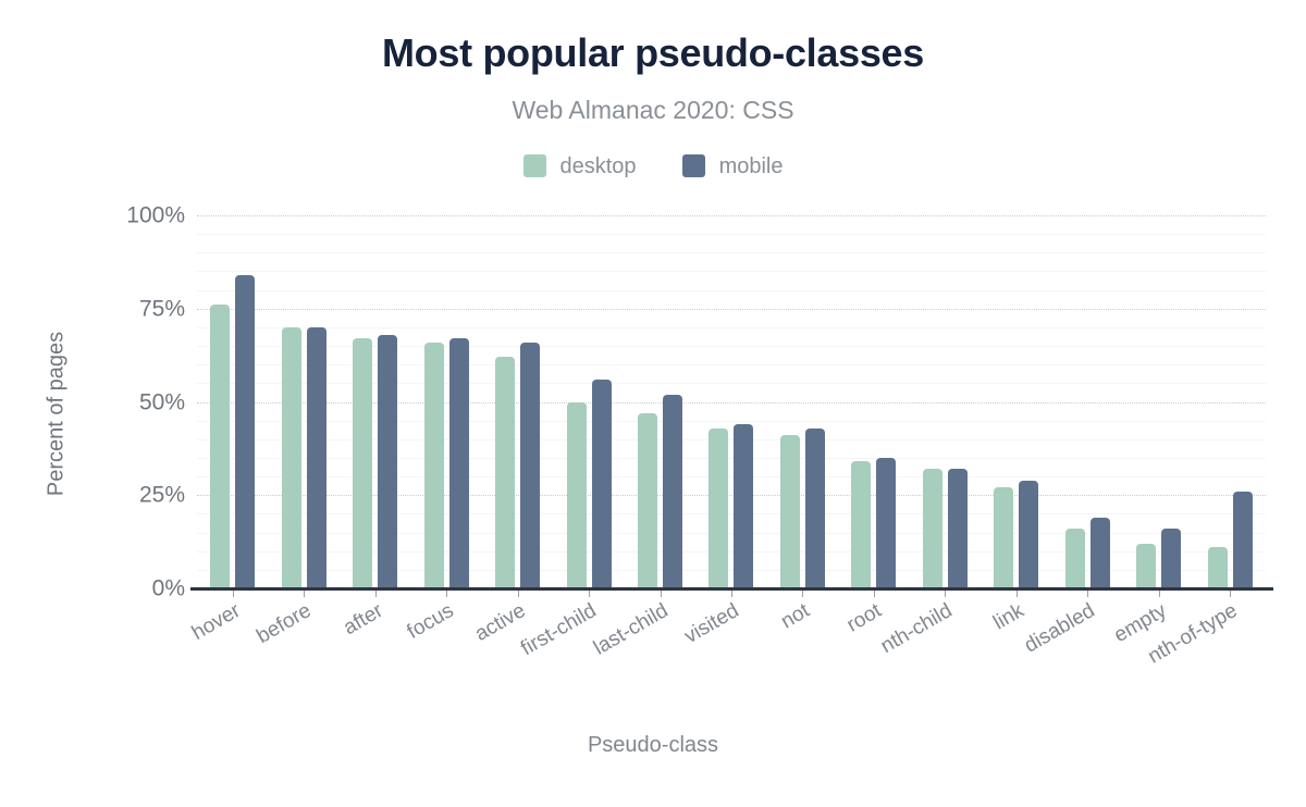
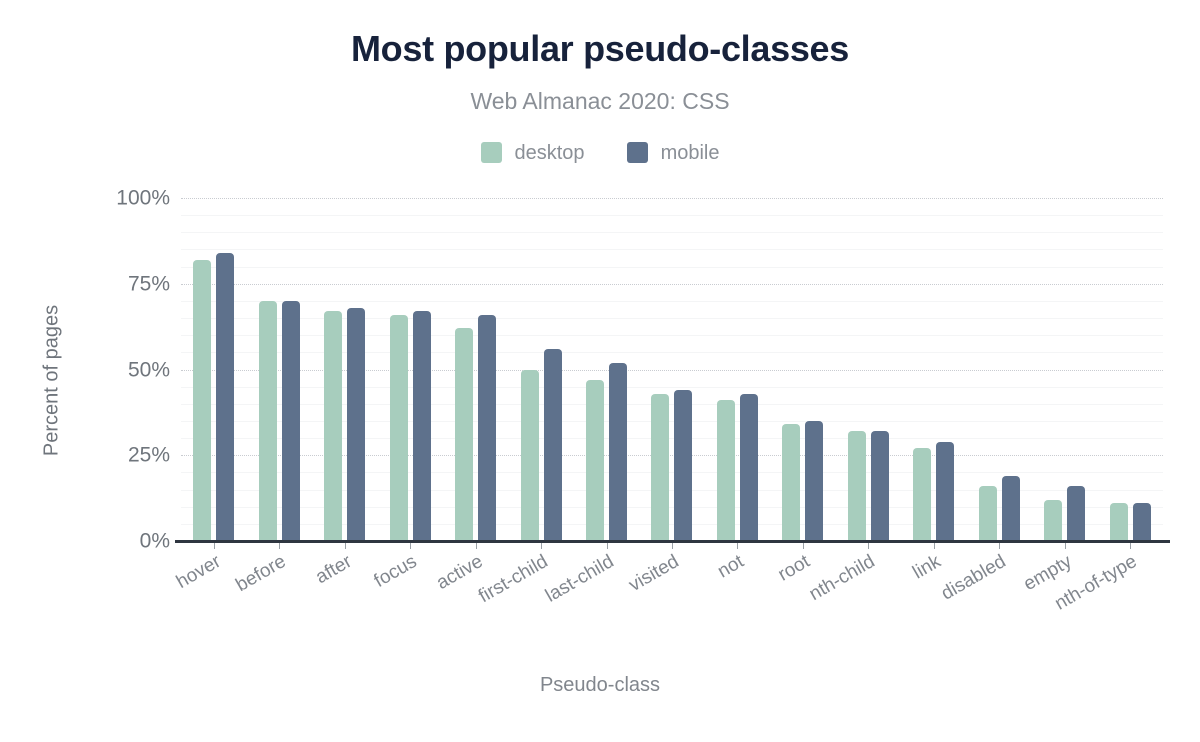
desktop/hover: 76% -> 82%
mobile/nth-of-type: 26% -> 11%
